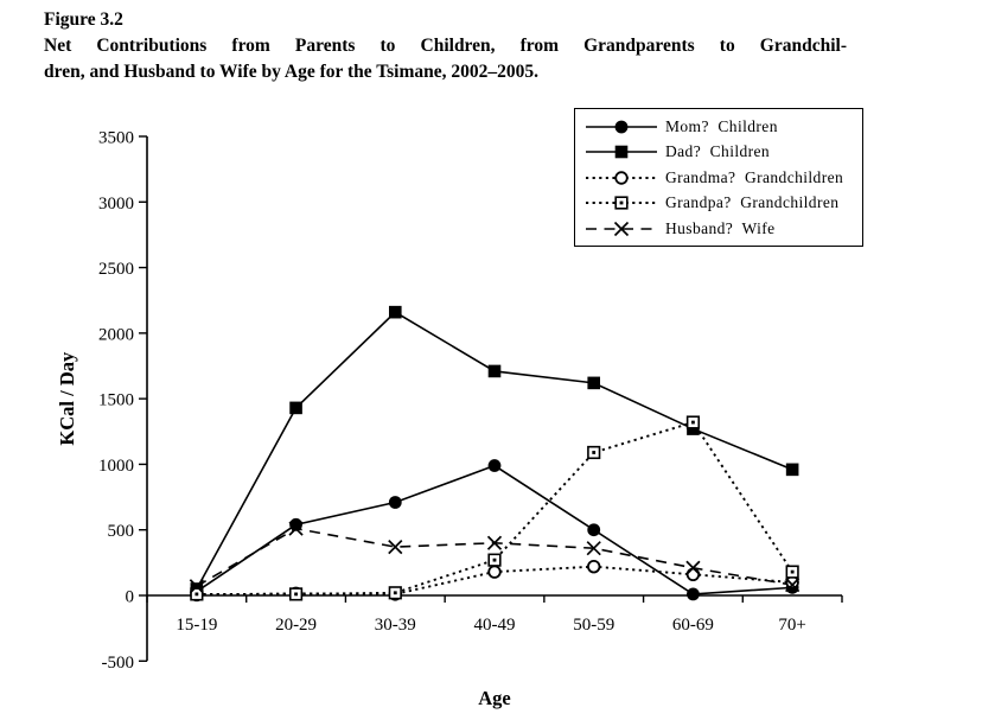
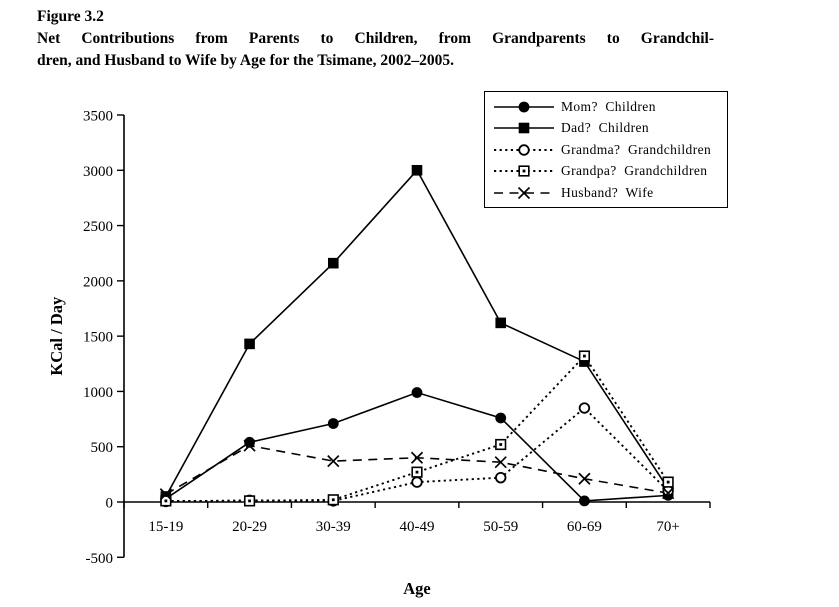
Dad? Children/40-49: 1710 -> 3000
Mom? Children/50-59: 500 -> 760
Grandpa? Grandchildren/50-59: 1090 -> 520
Grandma? Grandchildren/60-69: 160 -> 850
Dad? Children/70+: 960 -> 120
